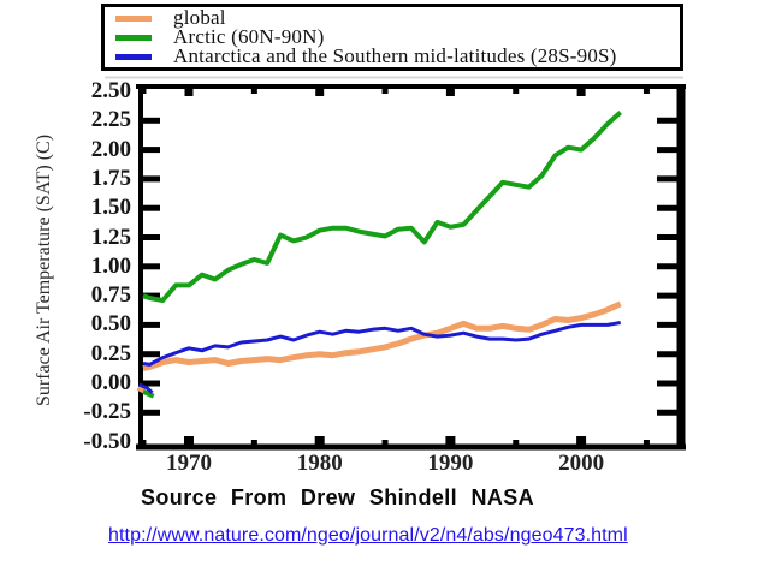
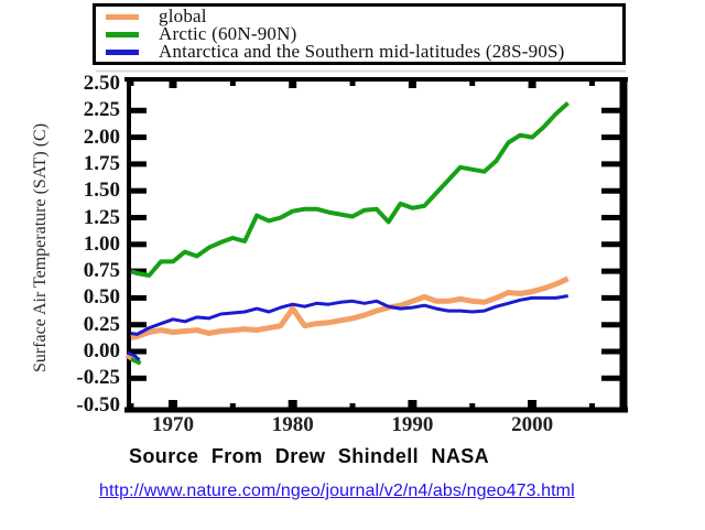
global/1980: 0.2 -> 0.4
